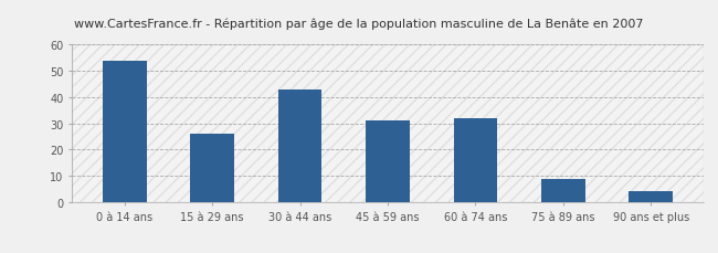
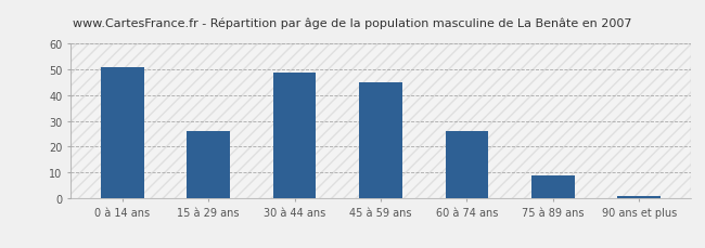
0 à 14 ans: 54 -> 51
30 à 44 ans: 43 -> 49
45 à 59 ans: 31 -> 45
60 à 74 ans: 32 -> 26
90 ans et plus: 4 -> 1
